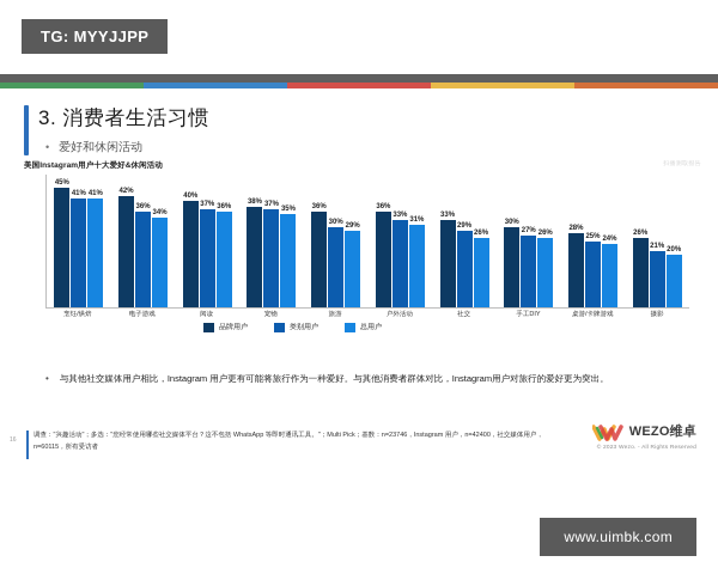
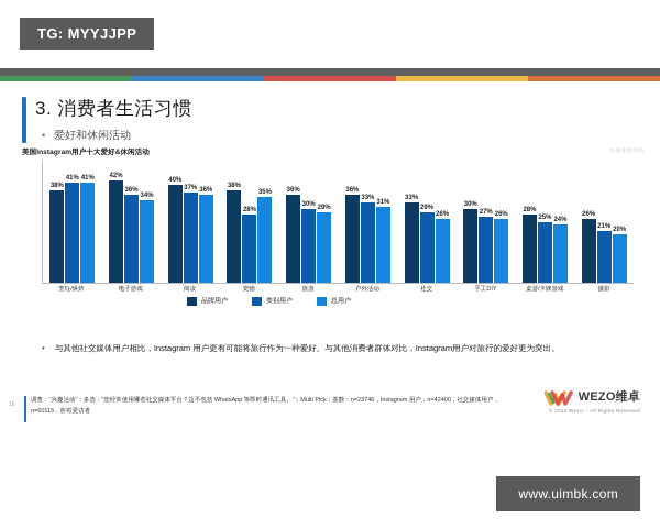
品牌用户/烹饪/烘焙: 45% -> 38%
类别用户/宠物: 37% -> 28%
